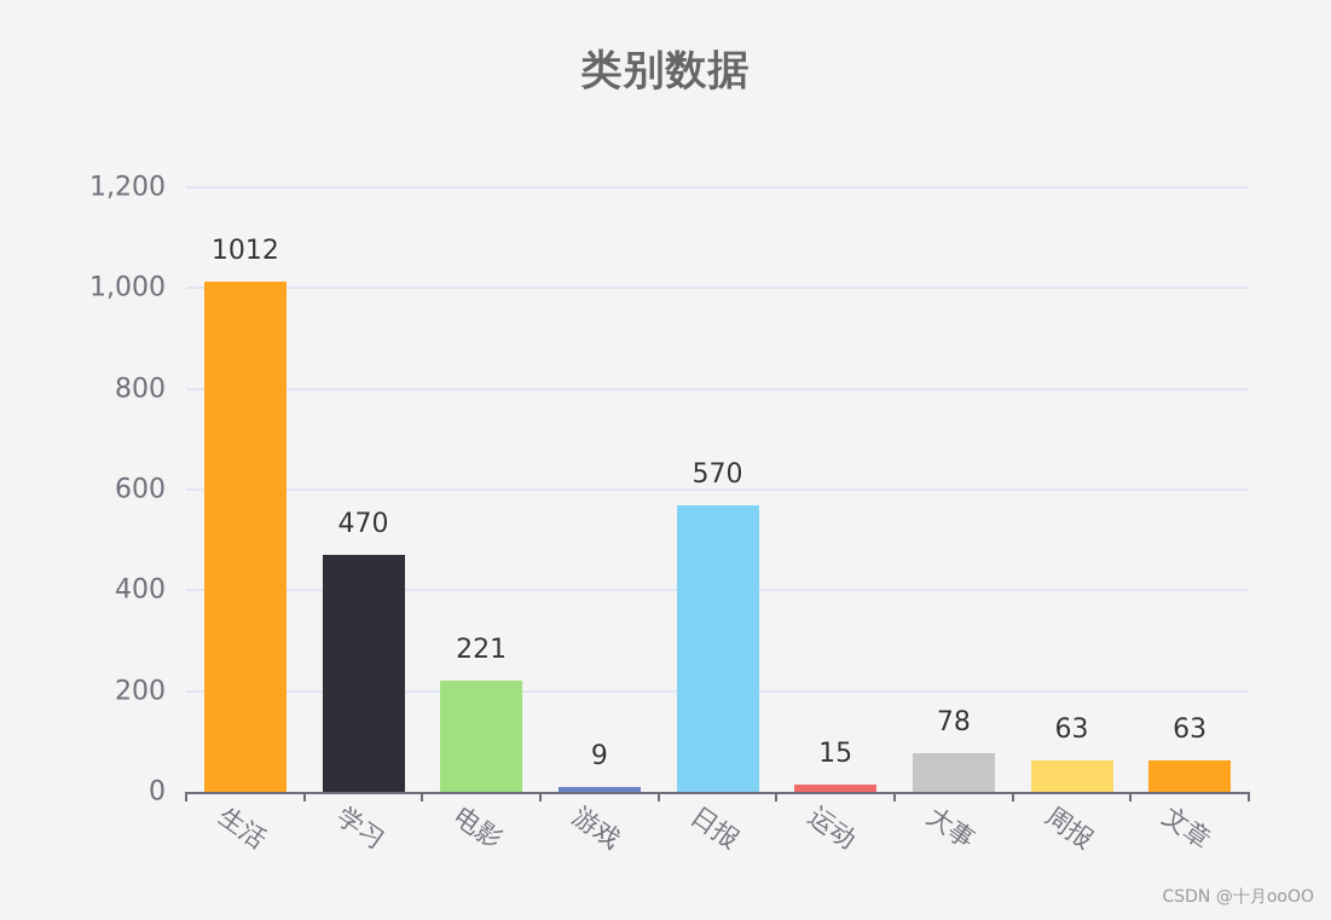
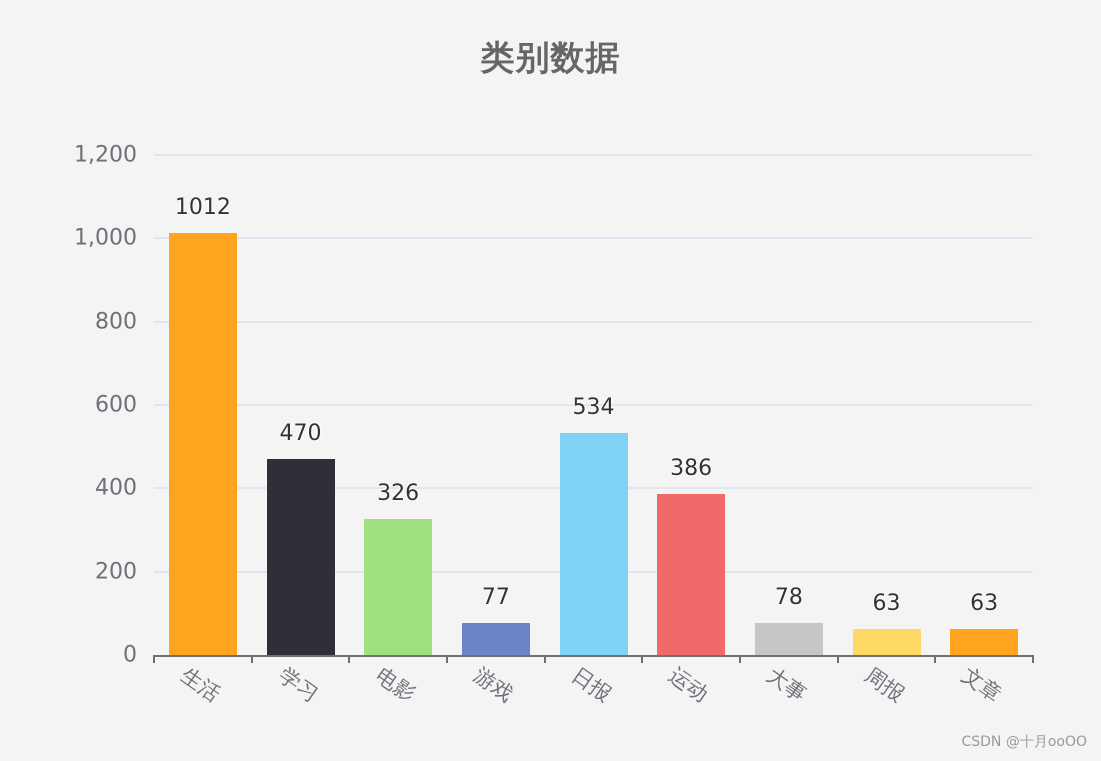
电影: 221 -> 326
游戏: 9 -> 77
日报: 570 -> 534
运动: 15 -> 386
